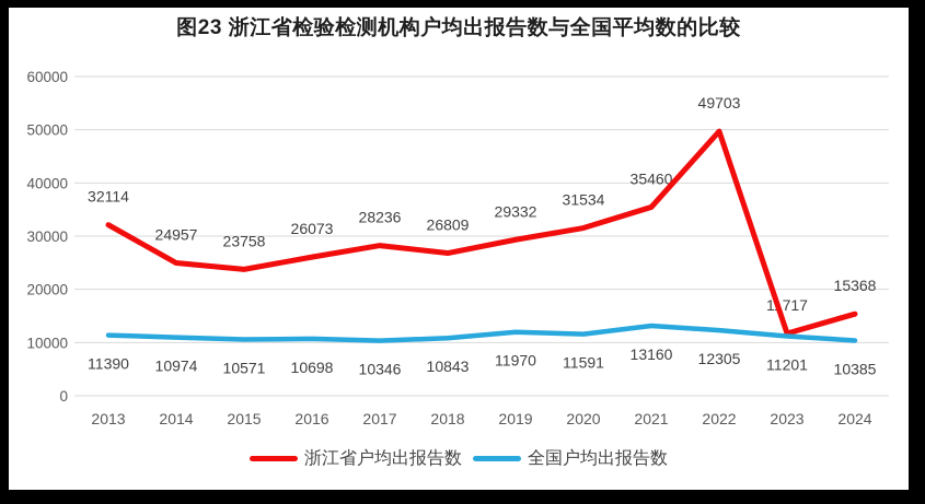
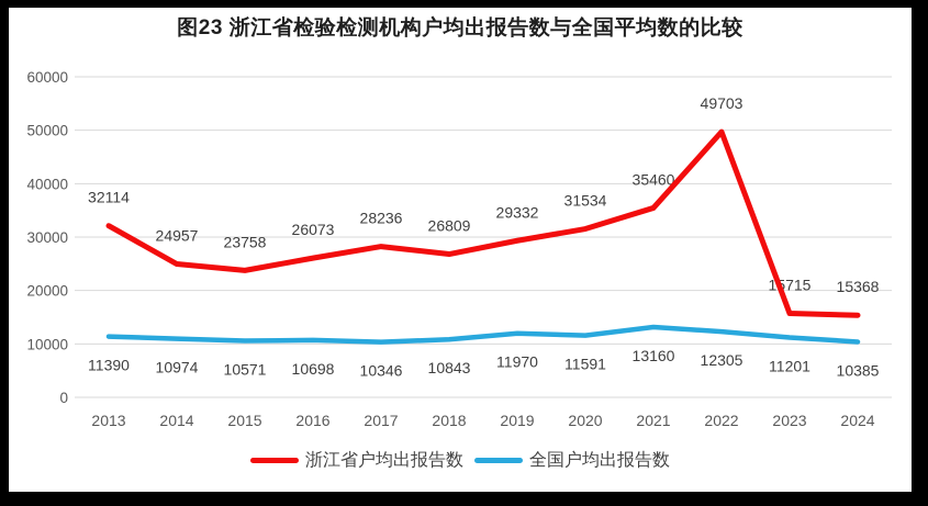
浙江省户均出报告数/2023: 11717 -> 15715
